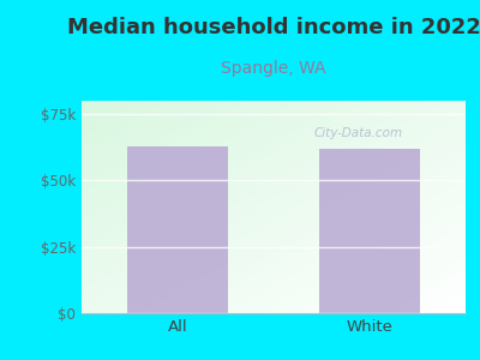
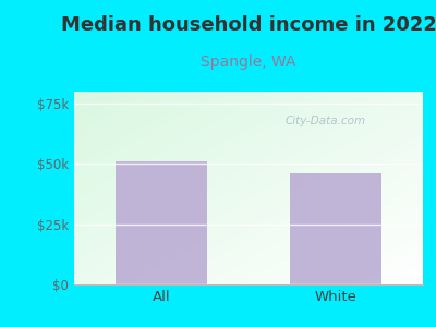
All: $63k -> $51k
White: $62k -> $46k
